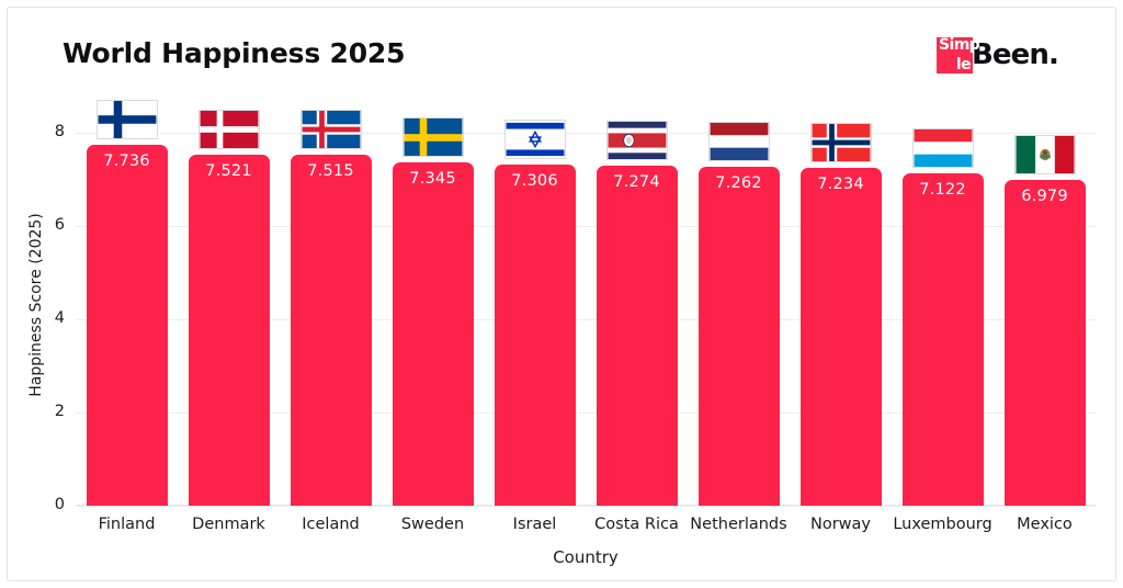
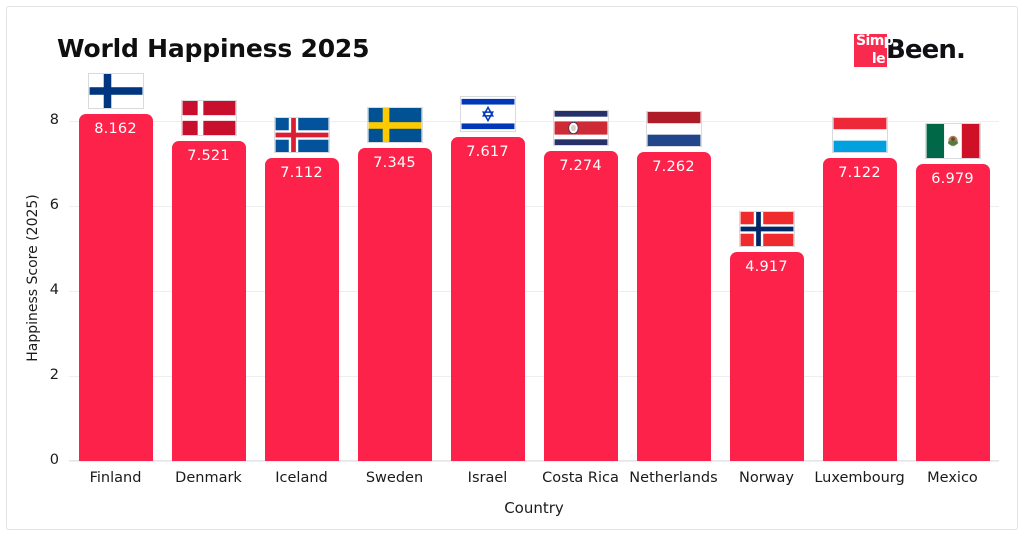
Finland: 7.736 -> 8.162
Iceland: 7.515 -> 7.112
Israel: 7.306 -> 7.617
Norway: 7.234 -> 4.917
